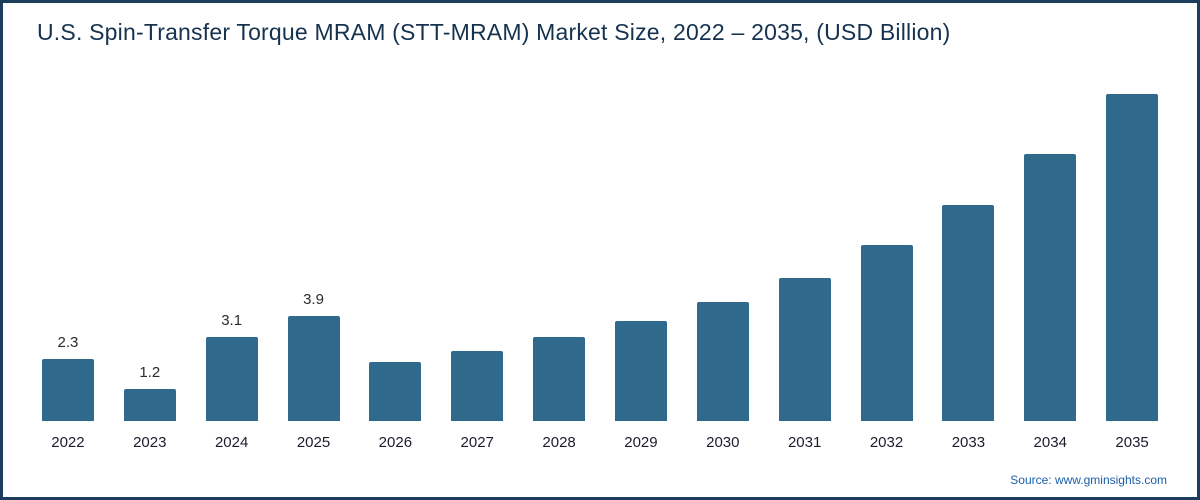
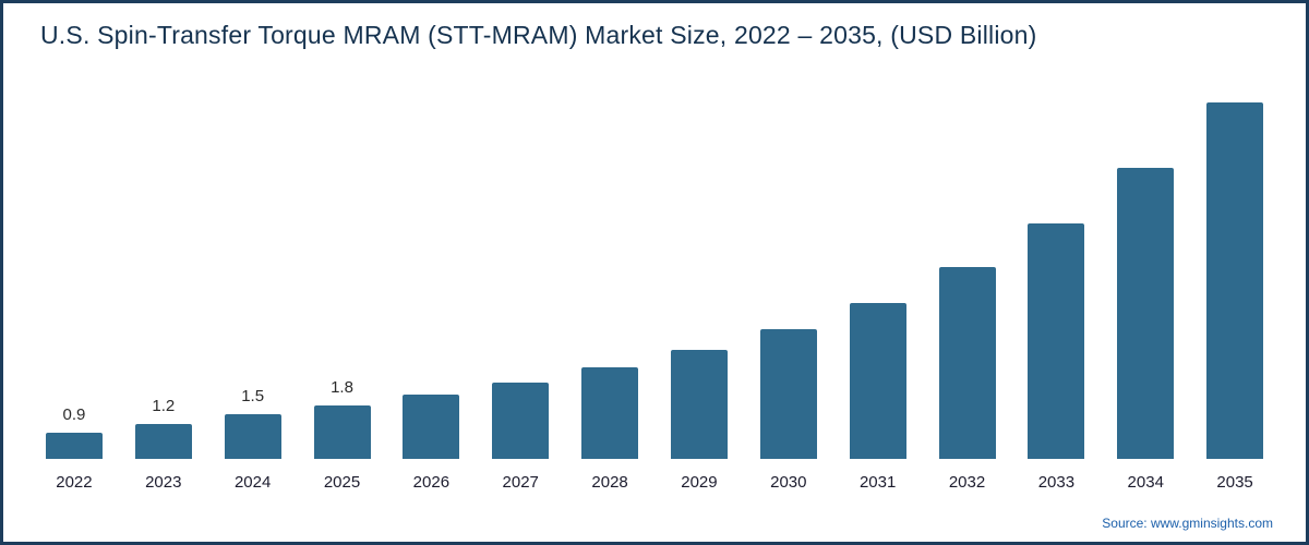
2022: 2.3 -> 0.9
2024: 3.1 -> 1.5
2025: 3.9 -> 1.8
